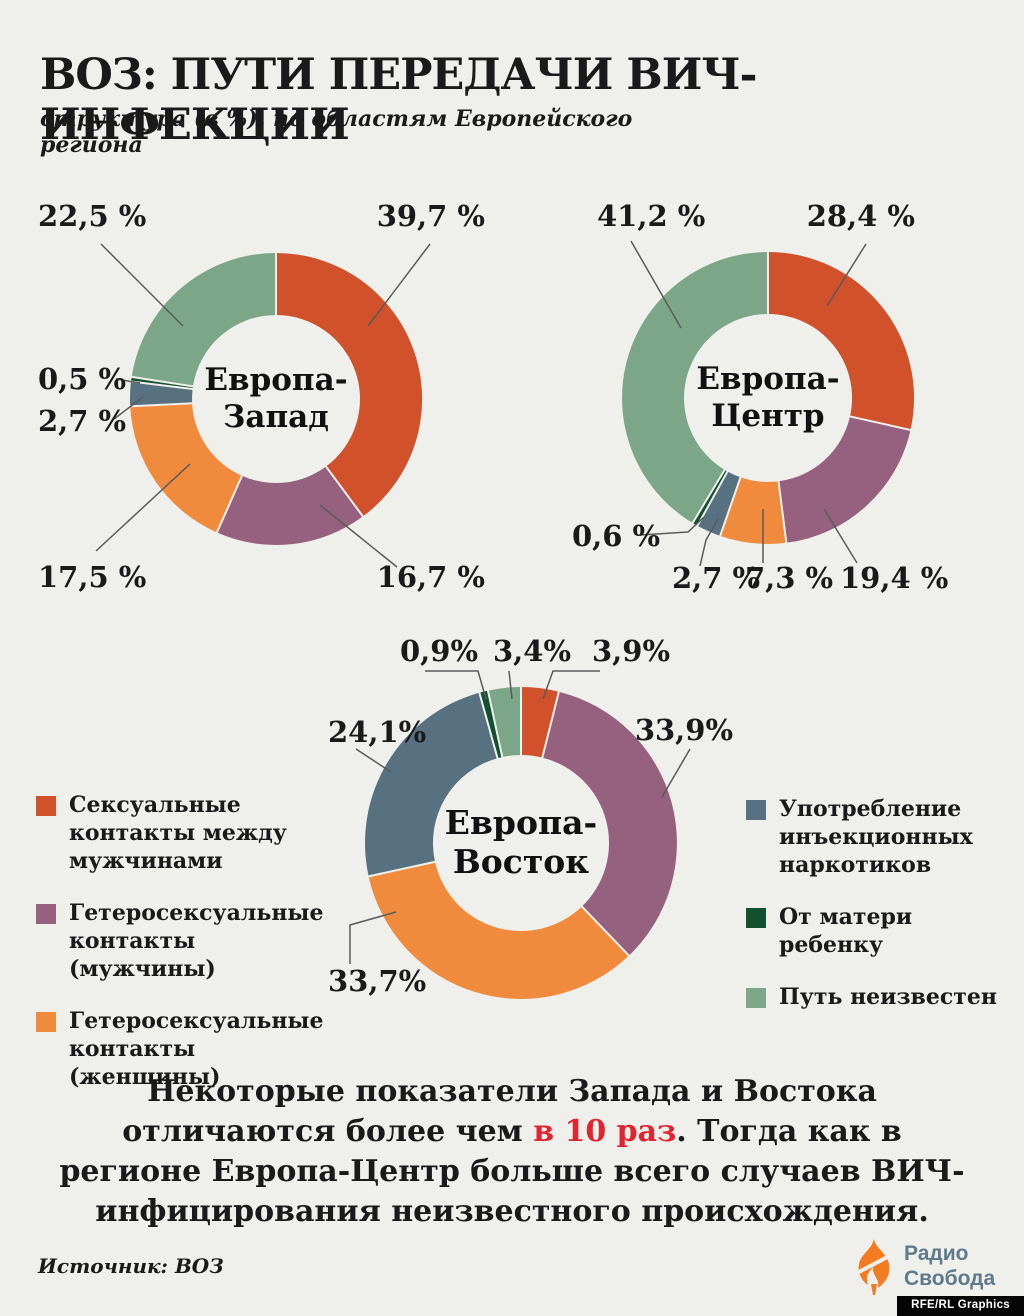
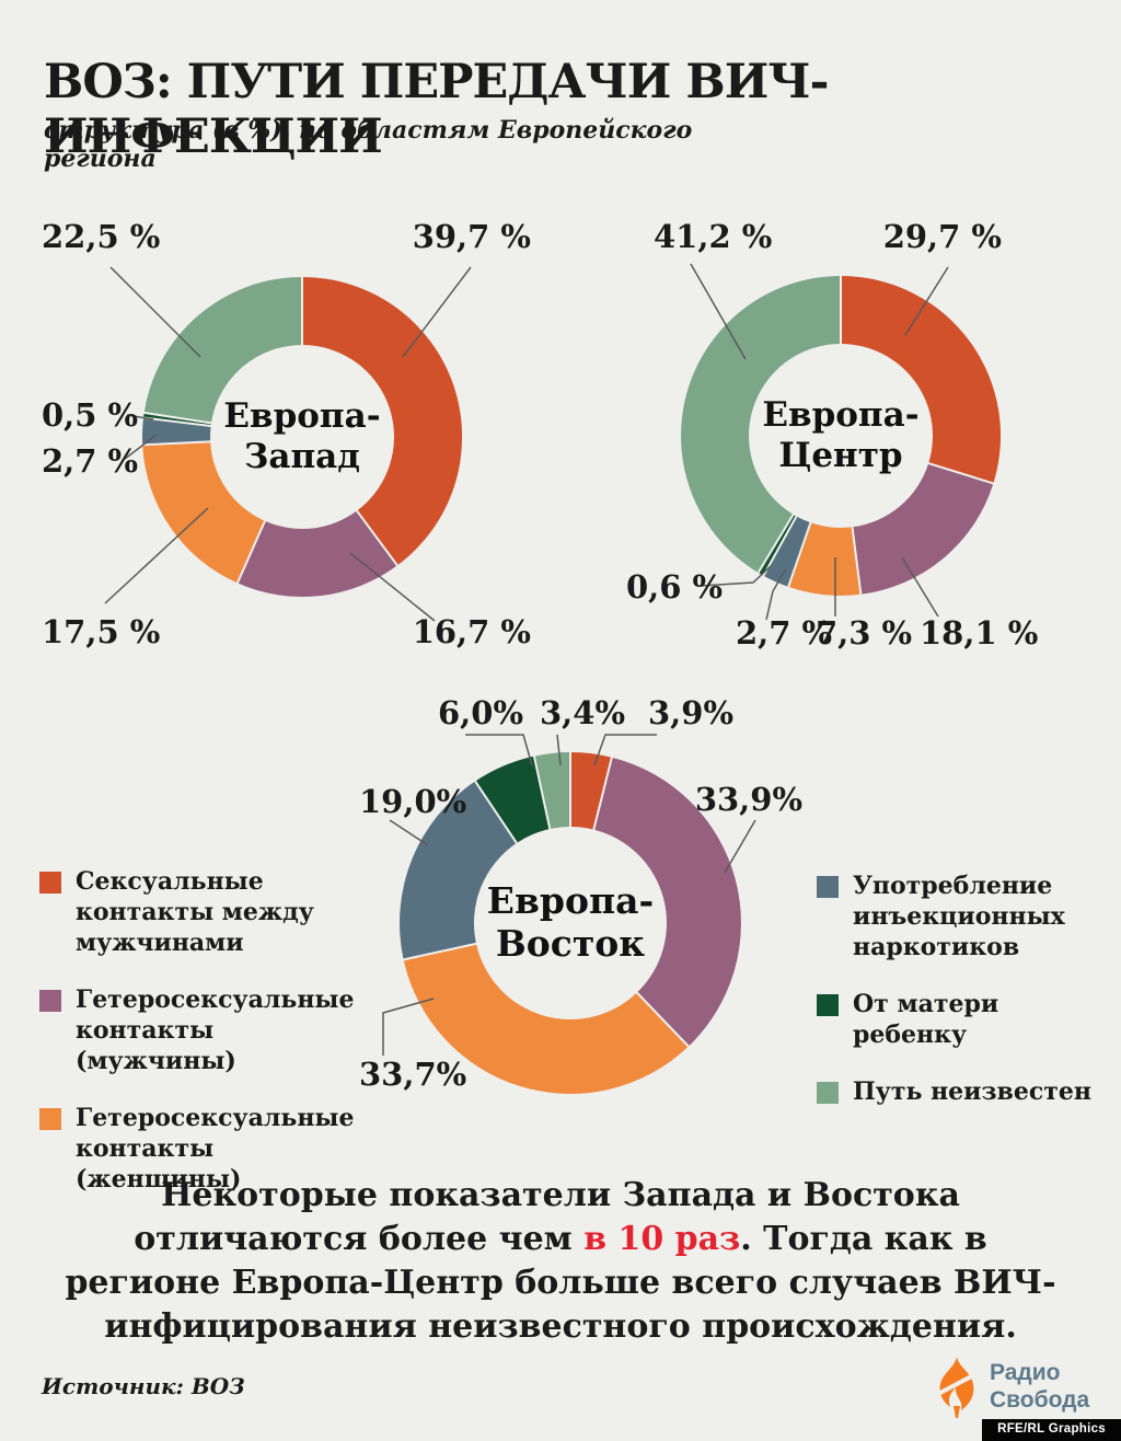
Европа-Центр/Сексуальные контакты между мужчинами: 28,4 -> 29,7
Европа-Центр/Гетеросексуальные контакты (мужчины): 19,4 -> 18,1
Европа-Восток/Употребление инъекционных наркотиков: 24,1% -> 19,0%
Европа-Восток/От матери ребенку: 0,9% -> 6,0%
